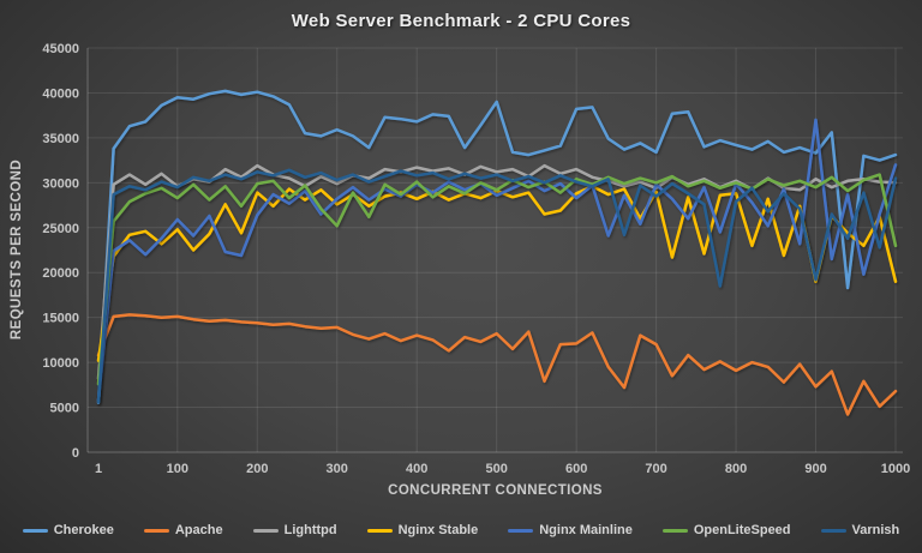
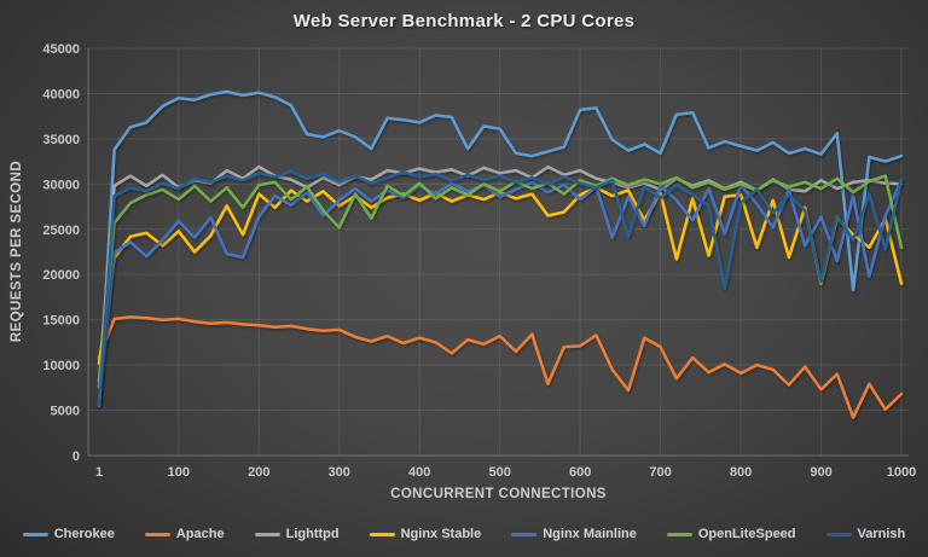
Cherokee/500: 39000 -> 36000
Nginx Mainline/900: 37000 -> 26000
Nginx Mainline/1000: 32000 -> 30000
